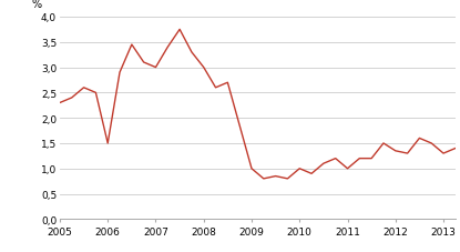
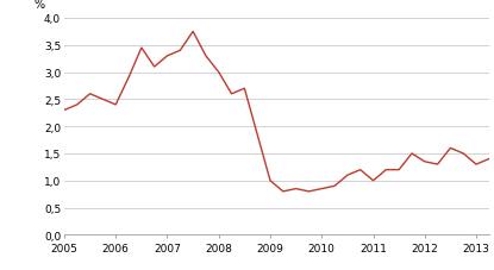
2006: 1,50 -> 2,40
2007: 3,00 -> 3,30
2010: 1,00 -> 0,85
